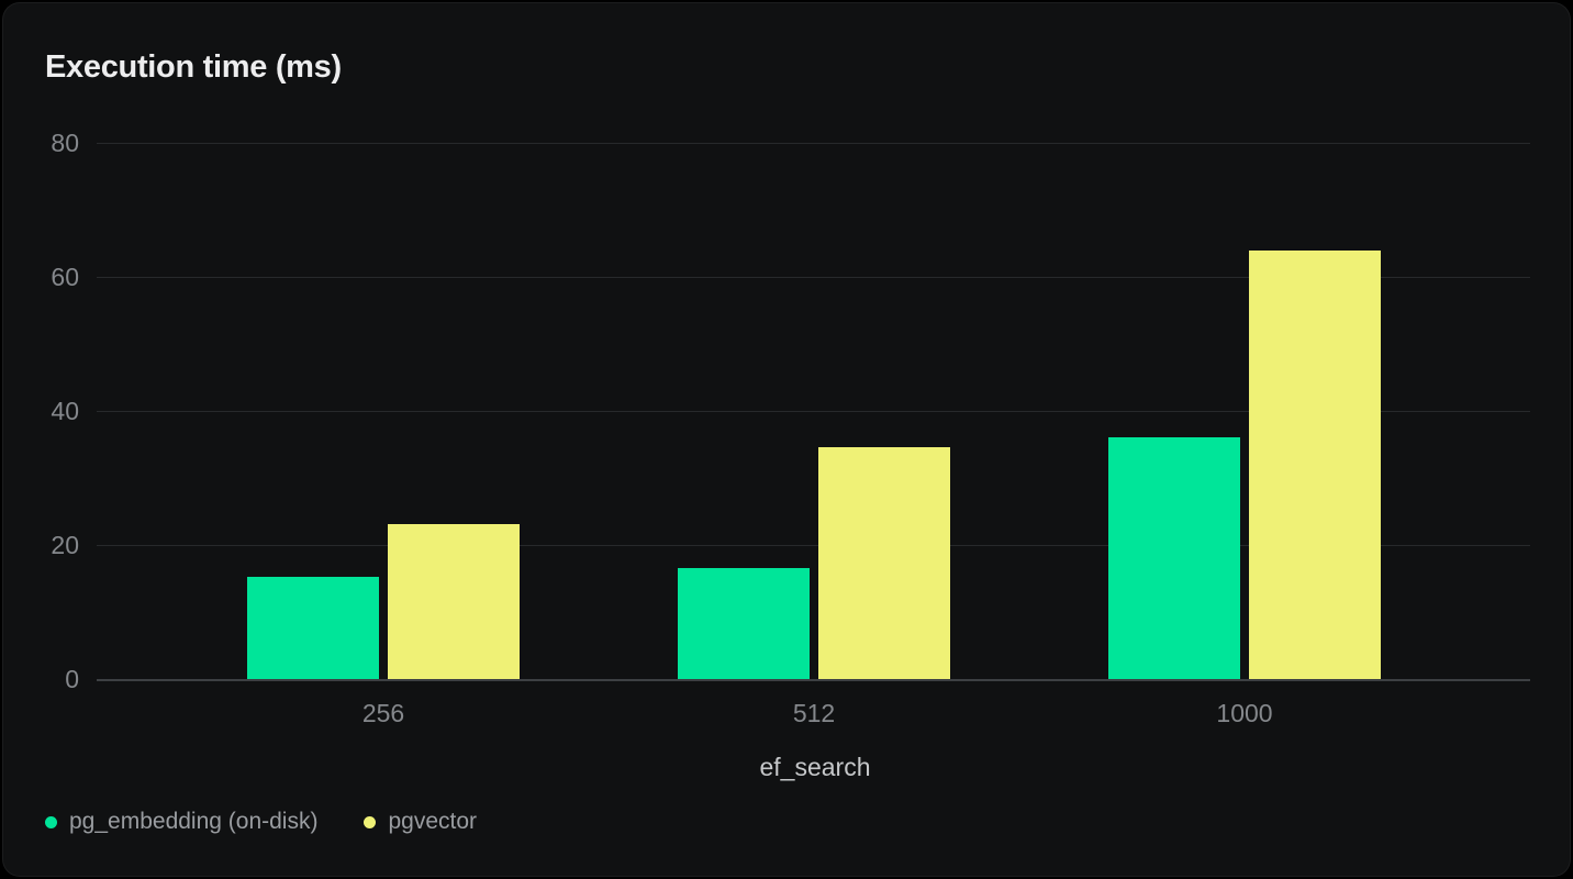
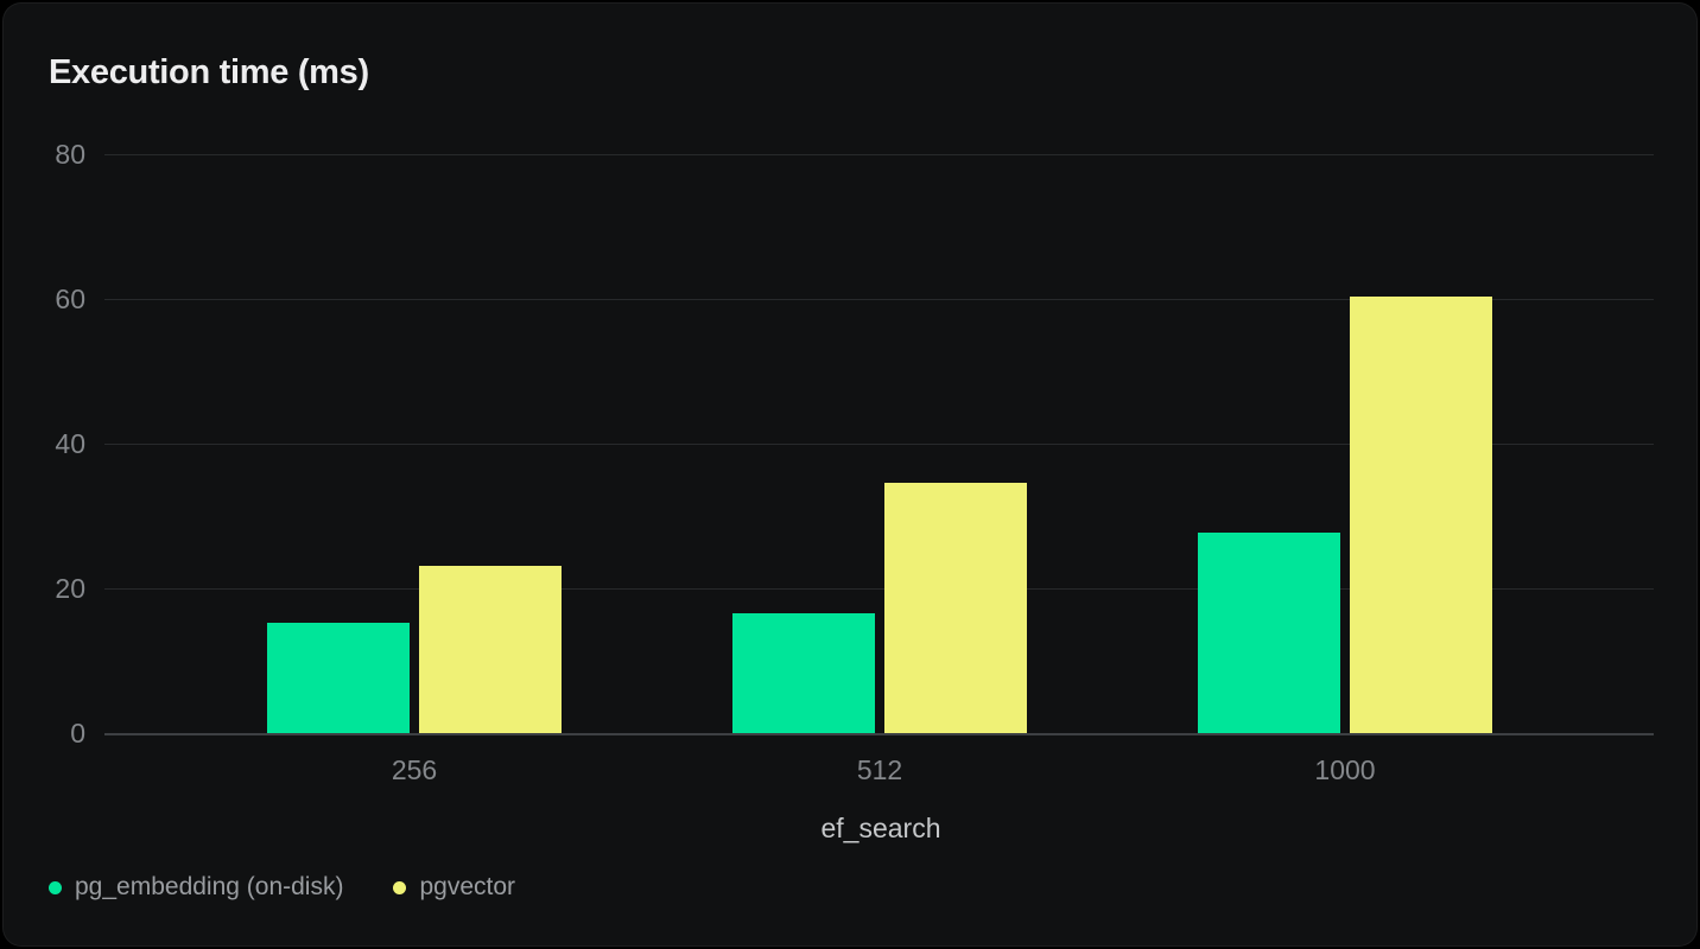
pg_embedding (on-disk)/1000: 36 -> 28
pgvector/1000: 64 -> 60
